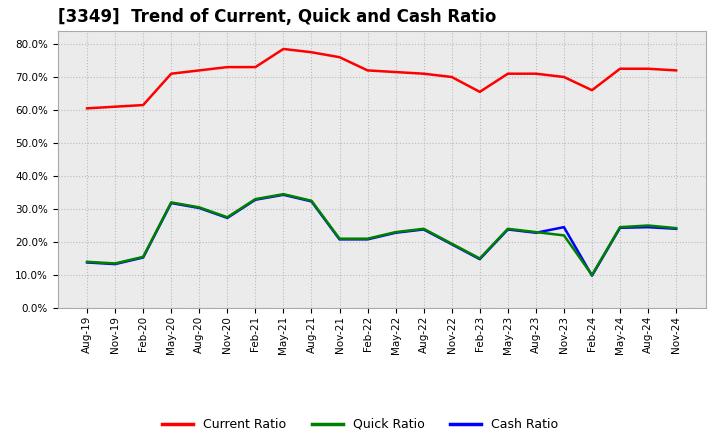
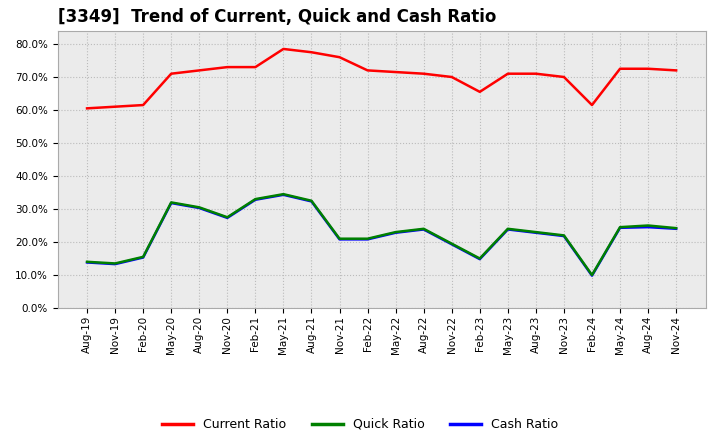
Cash Ratio/Nov-23: 24.5% -> 21.8%
Current Ratio/Feb-24: 66.0% -> 61.5%
